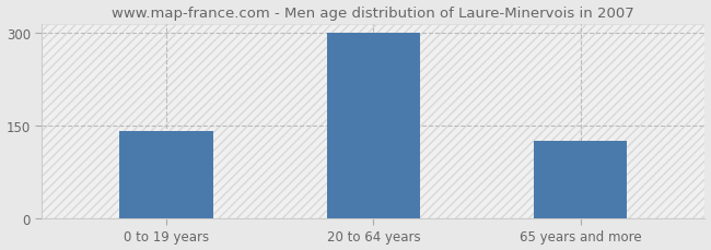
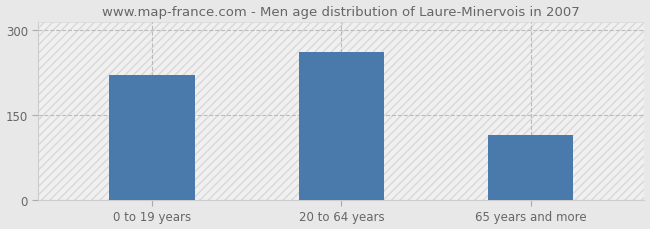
0 to 19 years: 142 -> 220
20 to 64 years: 300 -> 262
65 years and more: 126 -> 114
